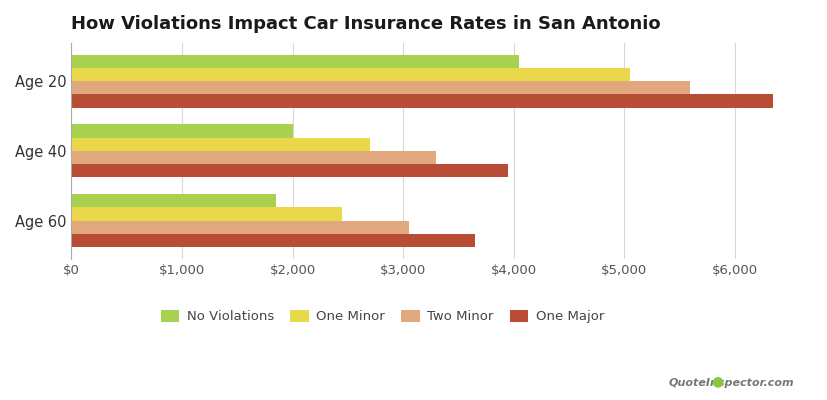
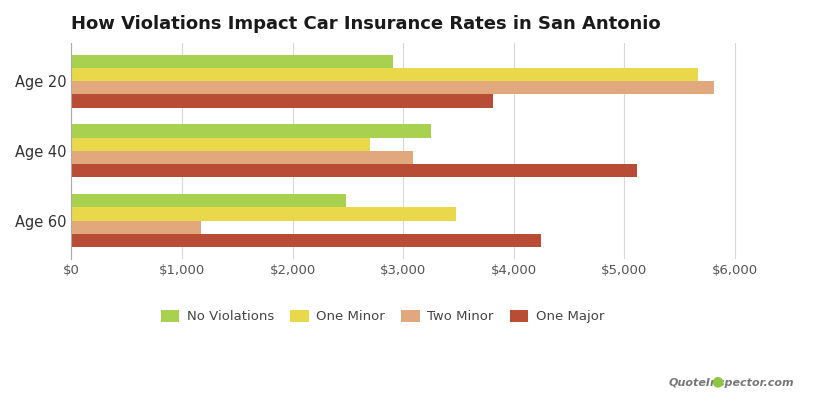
No Violations/Age 20: $4,050 -> $2,910
One Minor/Age 20: $5,050 -> $5,670
Two Minor/Age 20: $5,600 -> $5,810
One Major/Age 20: $6,350 -> $3,810
No Violations/Age 40: $2,000 -> $3,250
Two Minor/Age 40: $3,300 -> $3,090
One Major/Age 40: $3,950 -> $5,120
No Violations/Age 60: $1,850 -> $2,480
One Minor/Age 60: $2,450 -> $3,480
Two Minor/Age 60: $3,050 -> $1,170
One Major/Age 60: $3,650 -> $4,250
